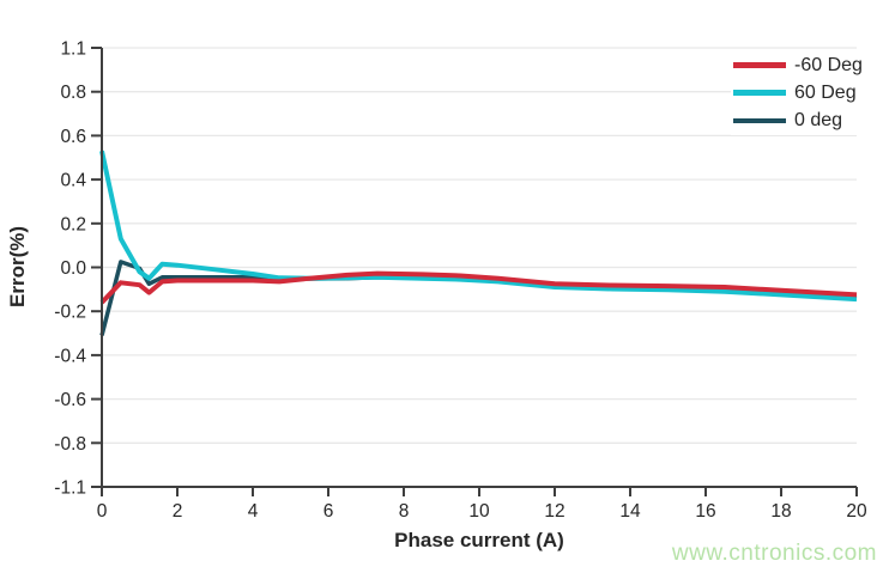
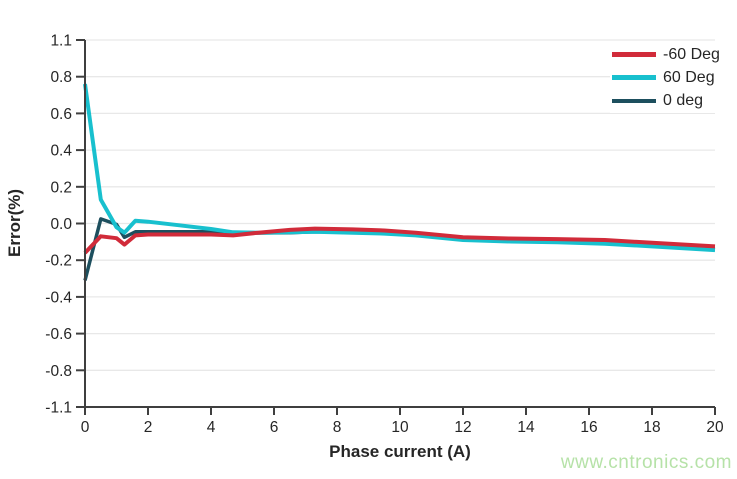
60 Deg/0: 0.53 -> 0.76
